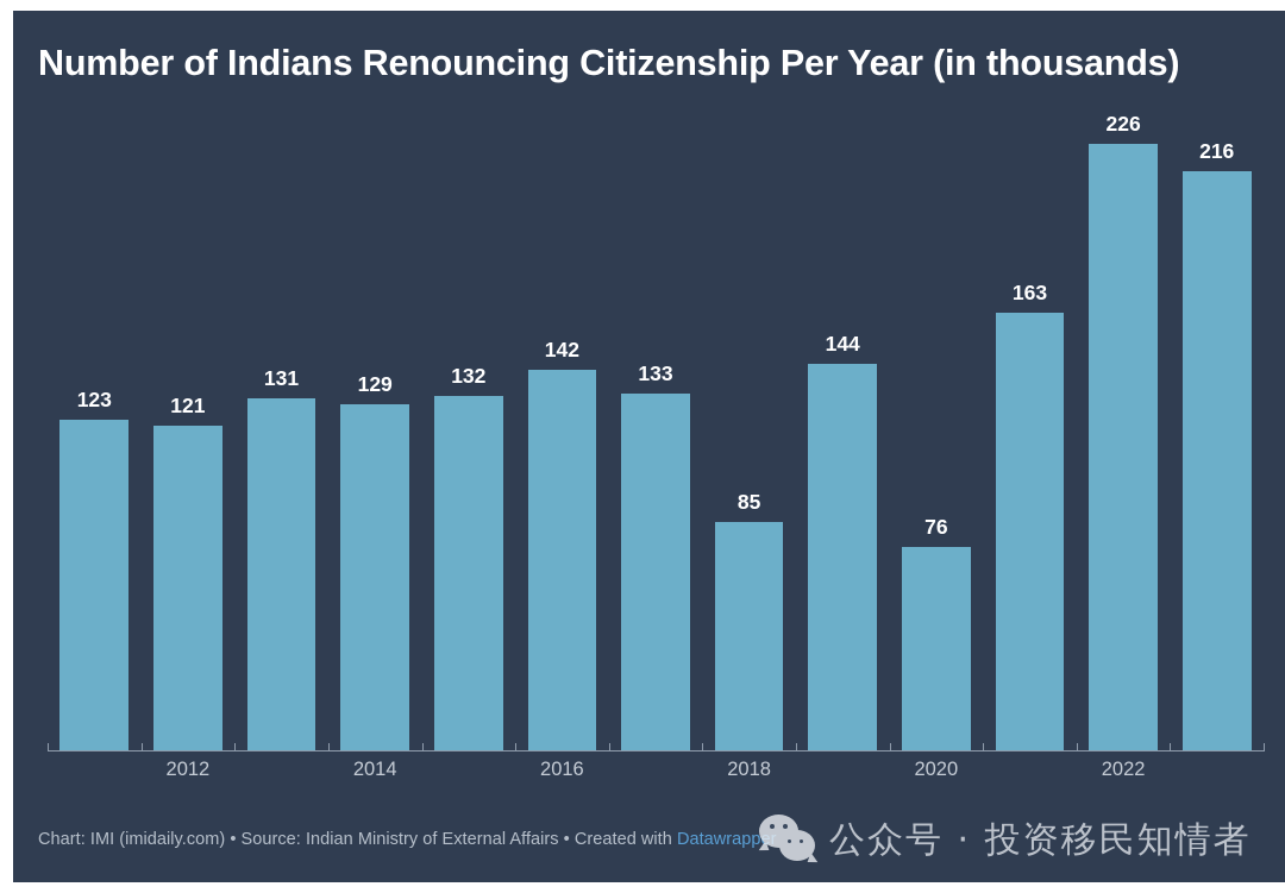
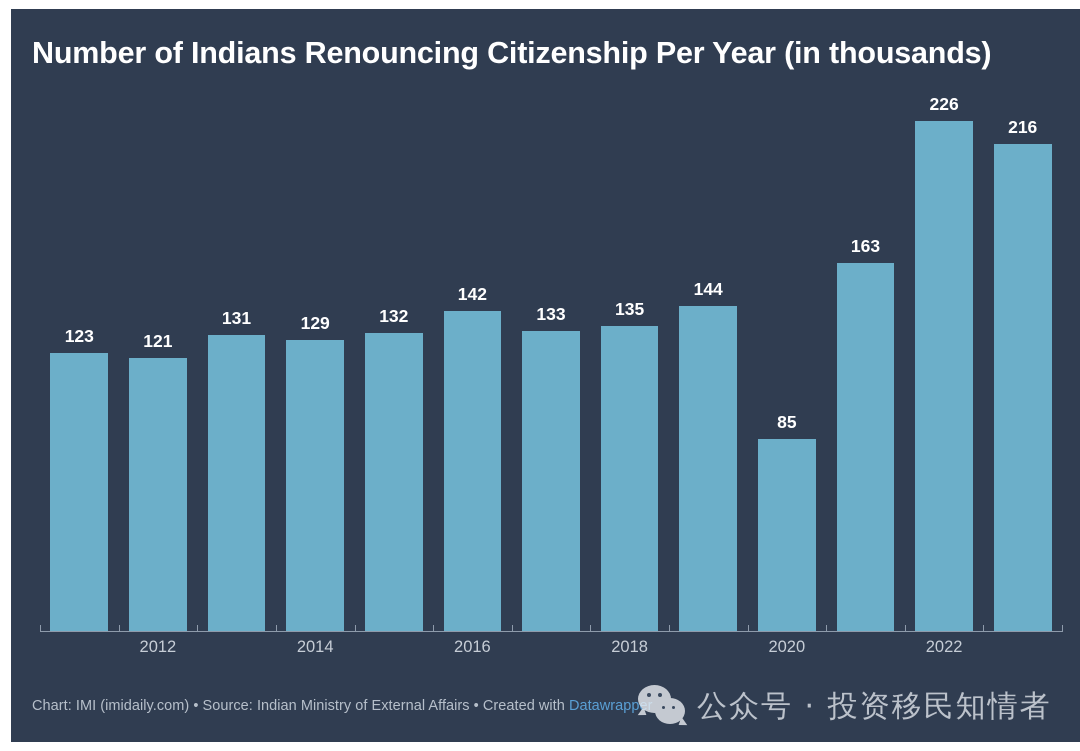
2018: 85 -> 135
2020: 76 -> 85
